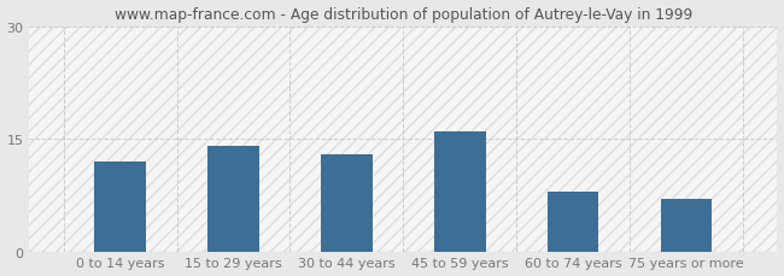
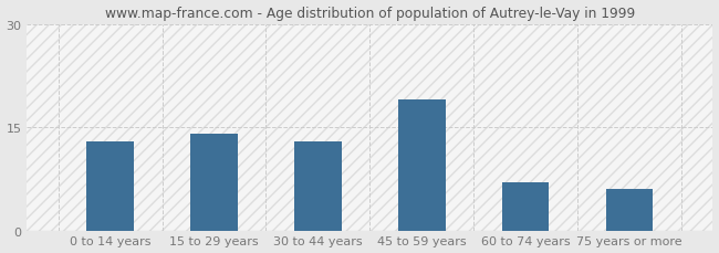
0 to 14 years: 12 -> 13
45 to 59 years: 16 -> 19
60 to 74 years: 8 -> 7
75 years or more: 7 -> 6
